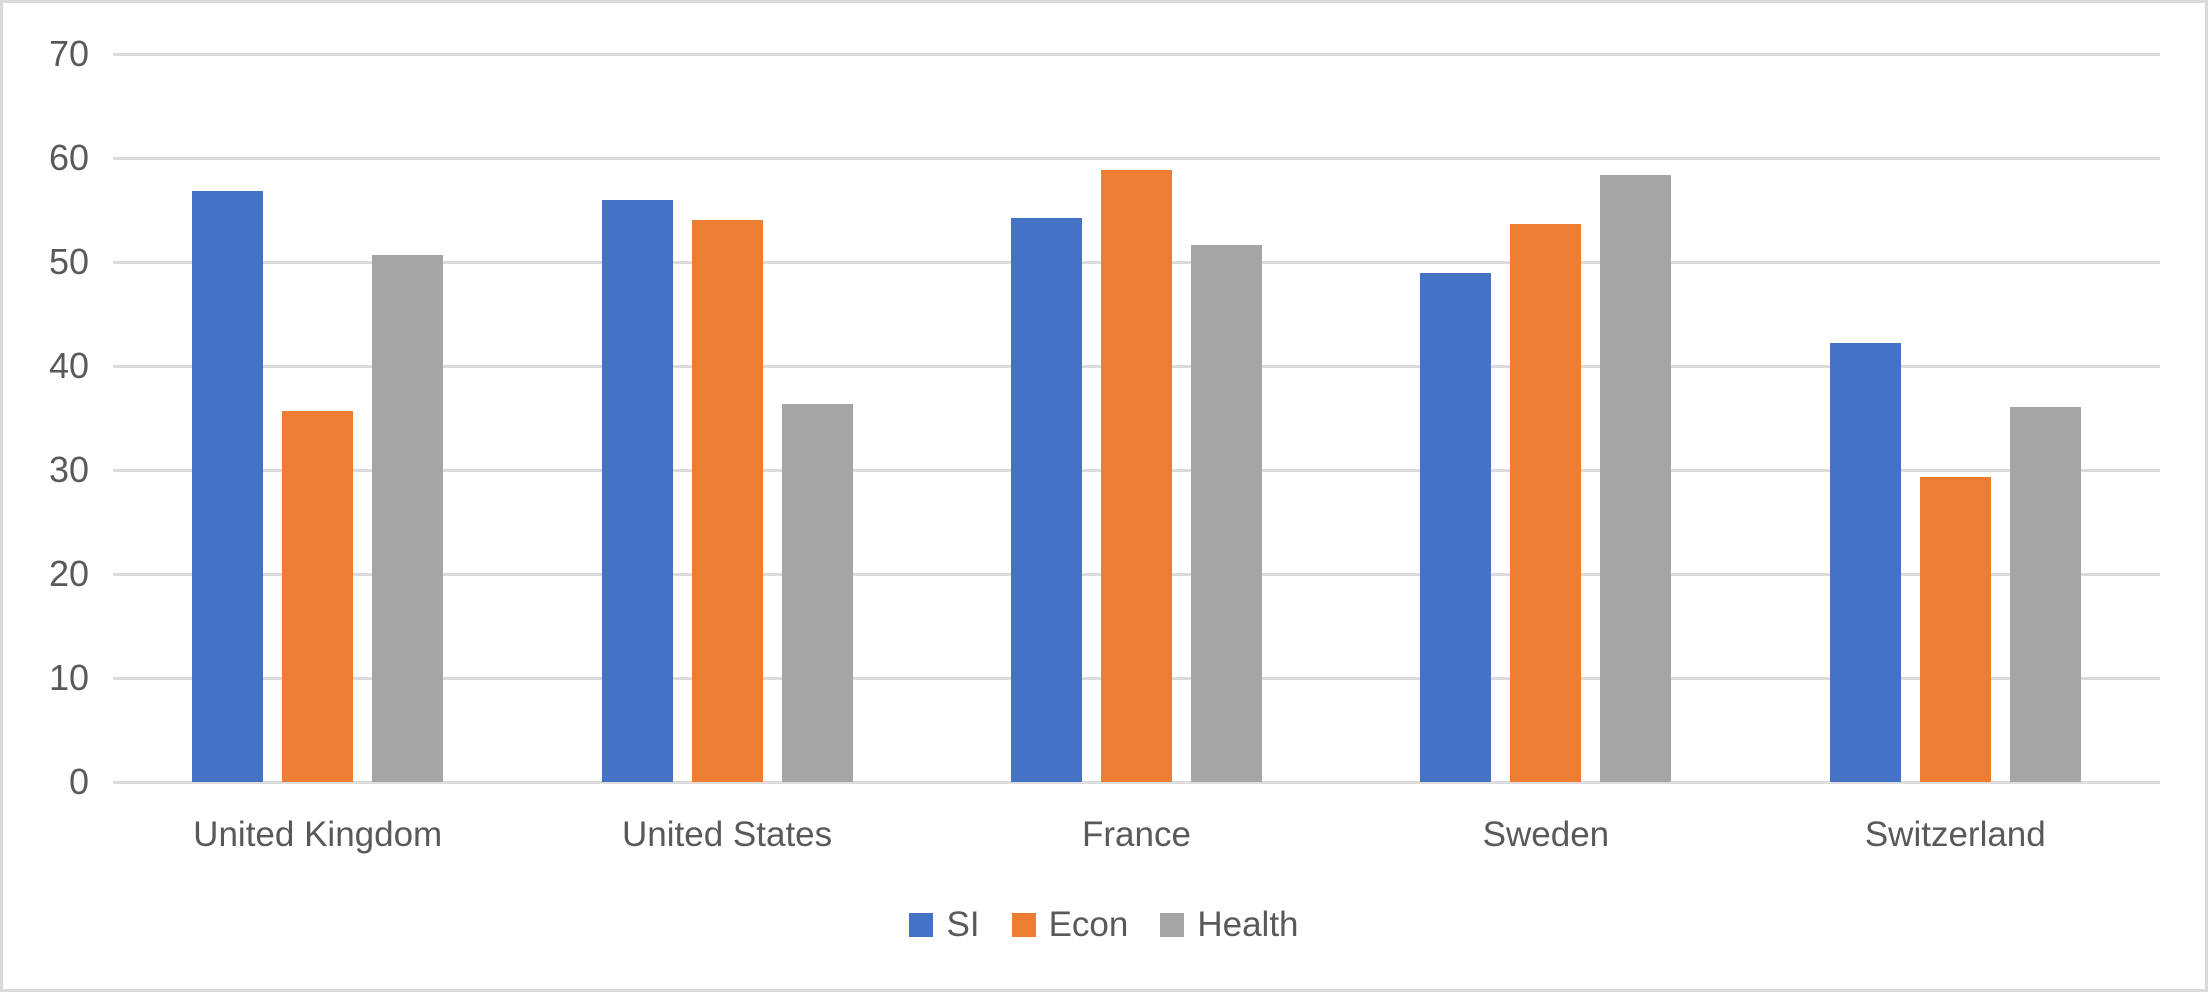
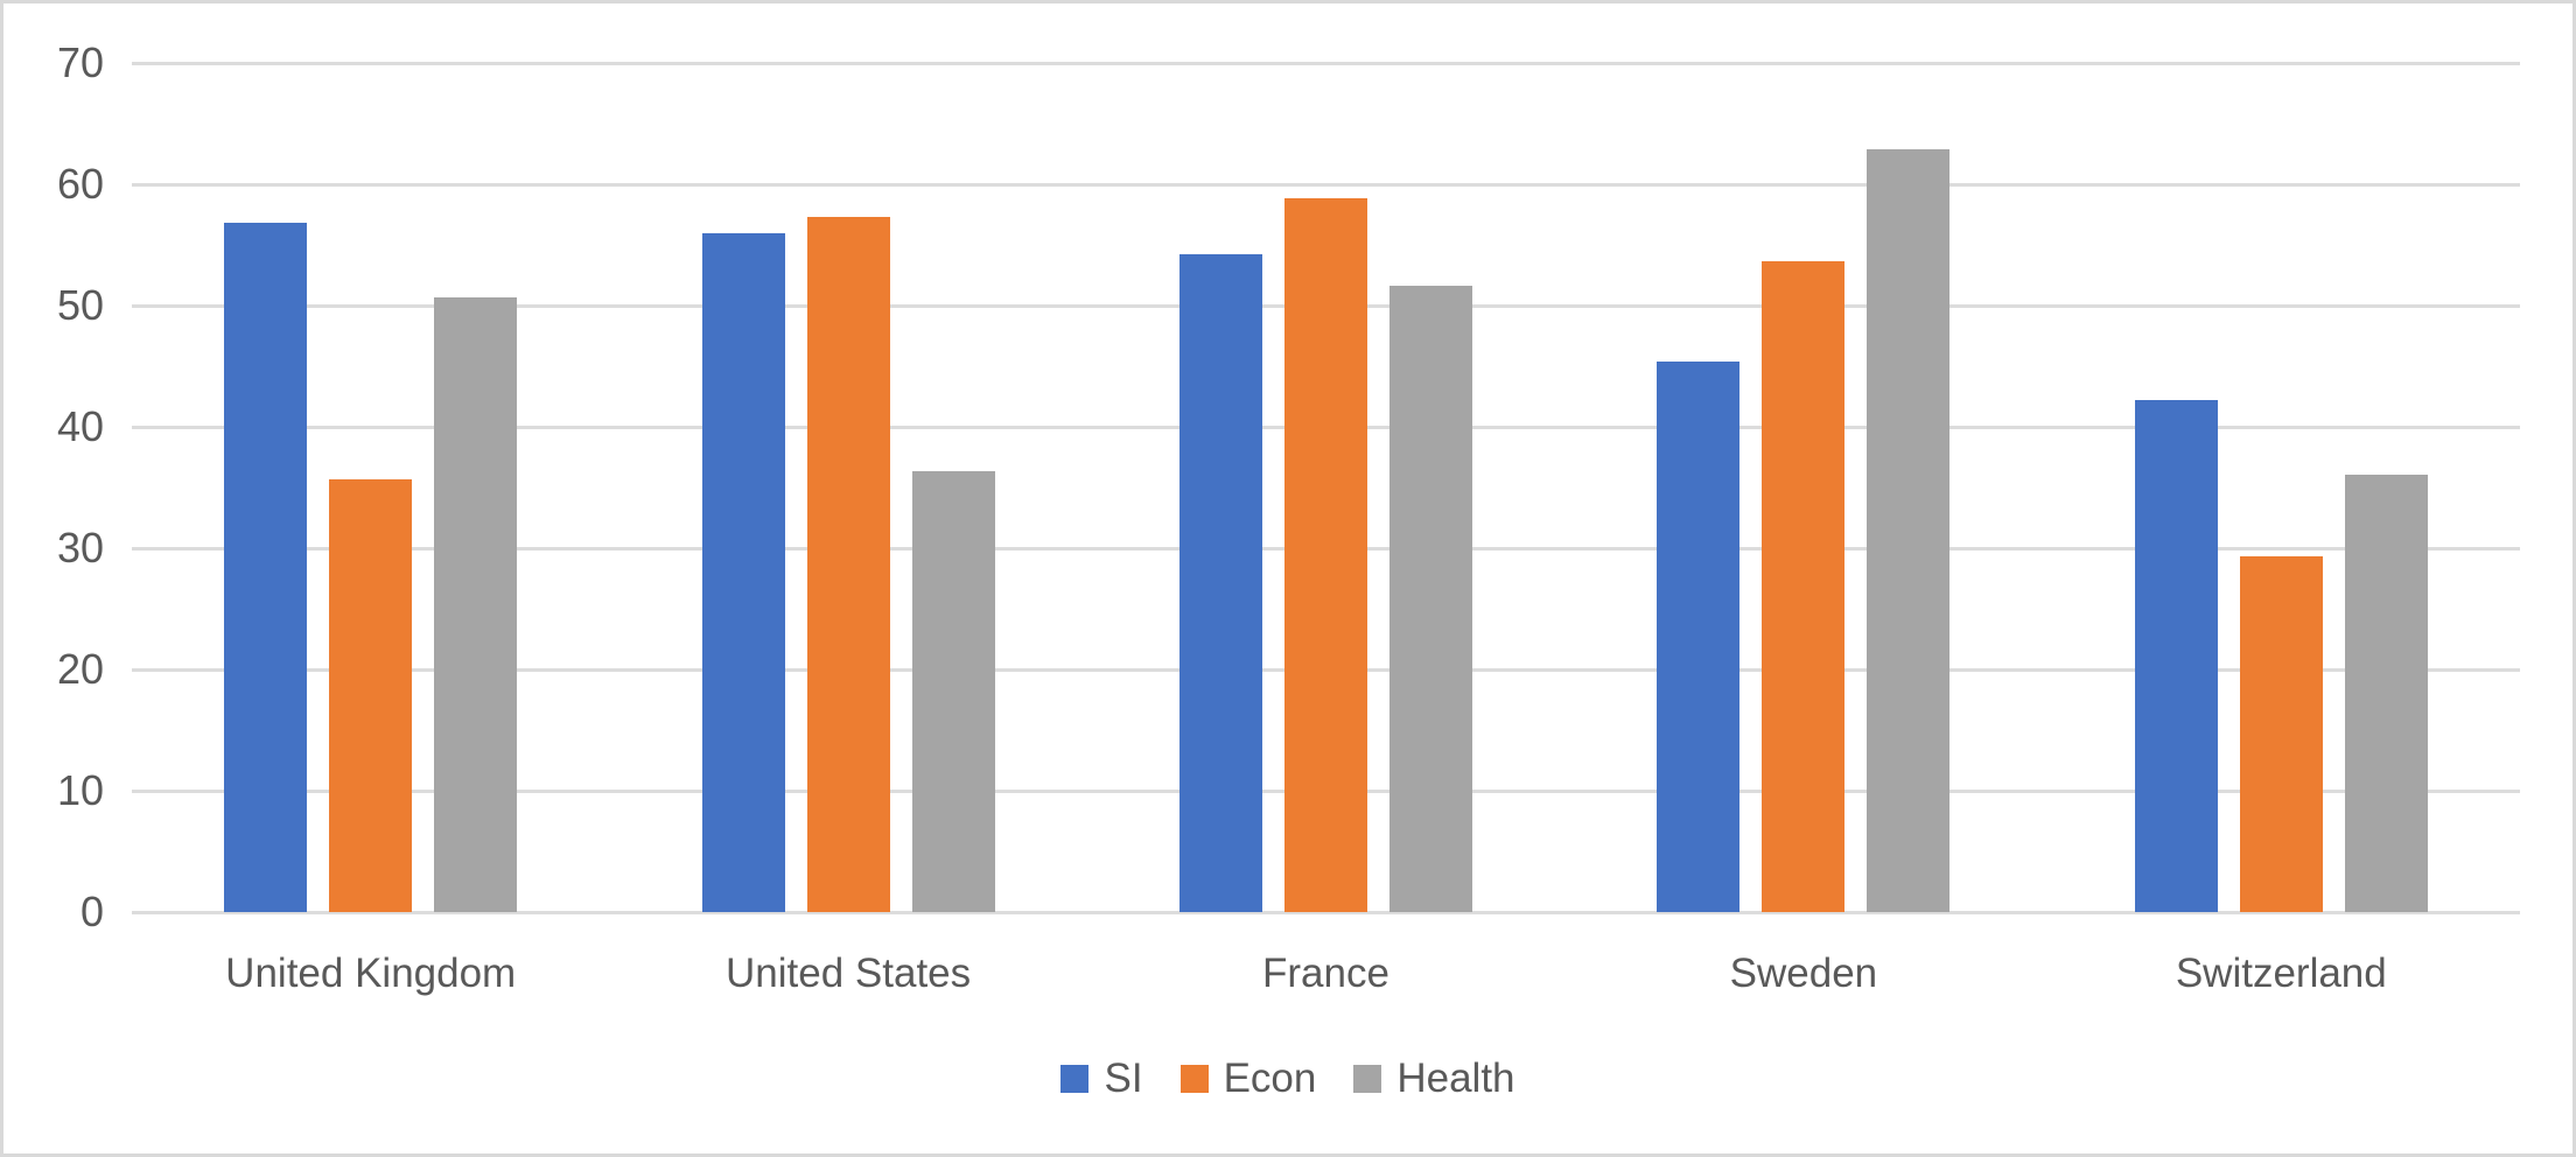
Econ/United States: 54.0 -> 57.3
SI/Sweden: 48.9 -> 45.4
Health/Sweden: 58.4 -> 62.9
